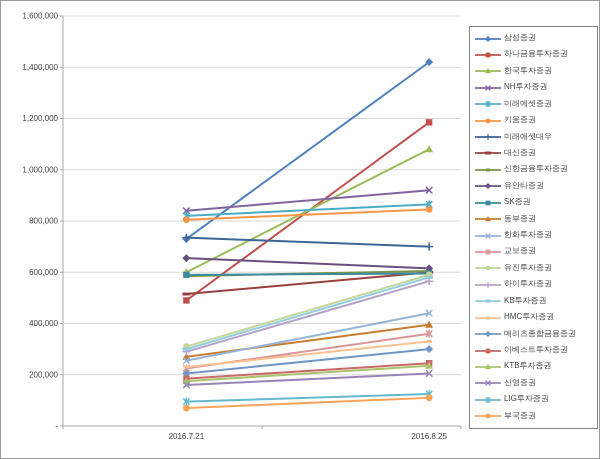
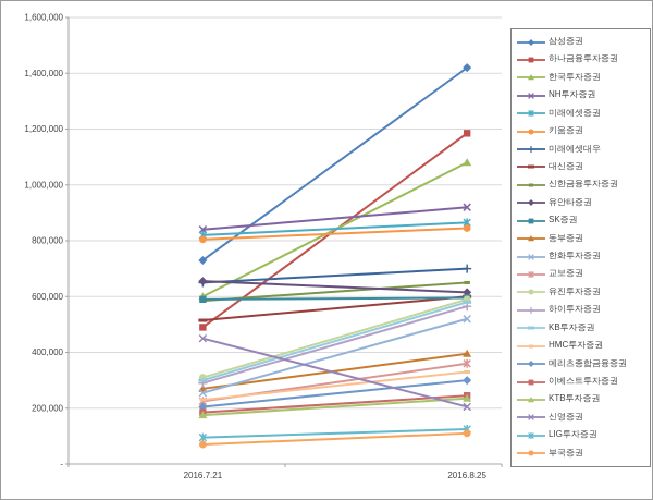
미래에셋대우/2016.7.21: 740000 -> 650000
신영증권/2016.7.21: 160000 -> 450000
신한금융투자증권/2016.8.25: 600000 -> 650000
한화투자증권/2016.8.25: 440000 -> 520000
